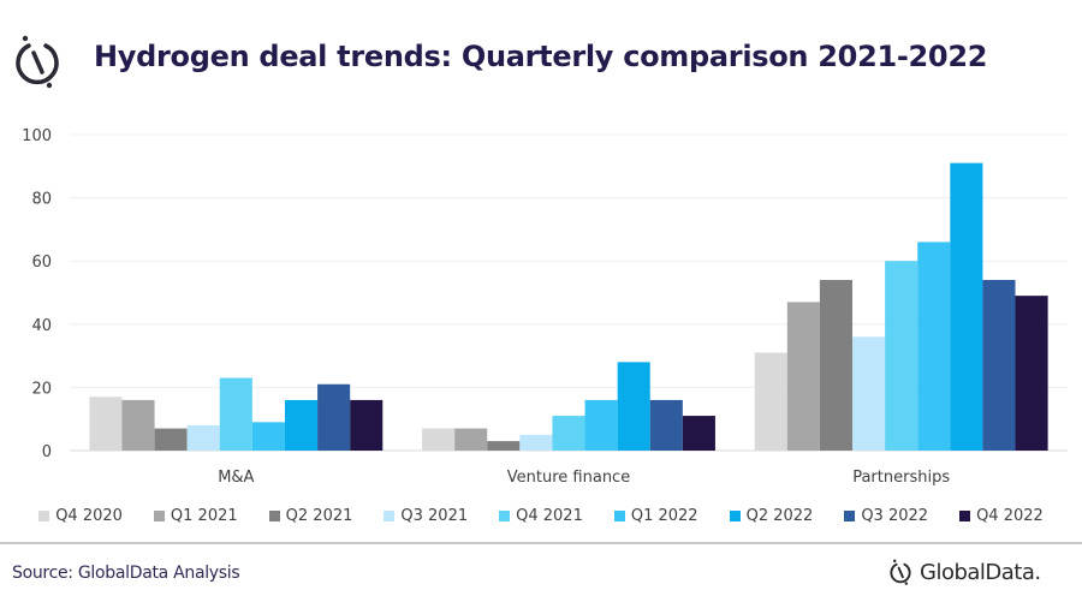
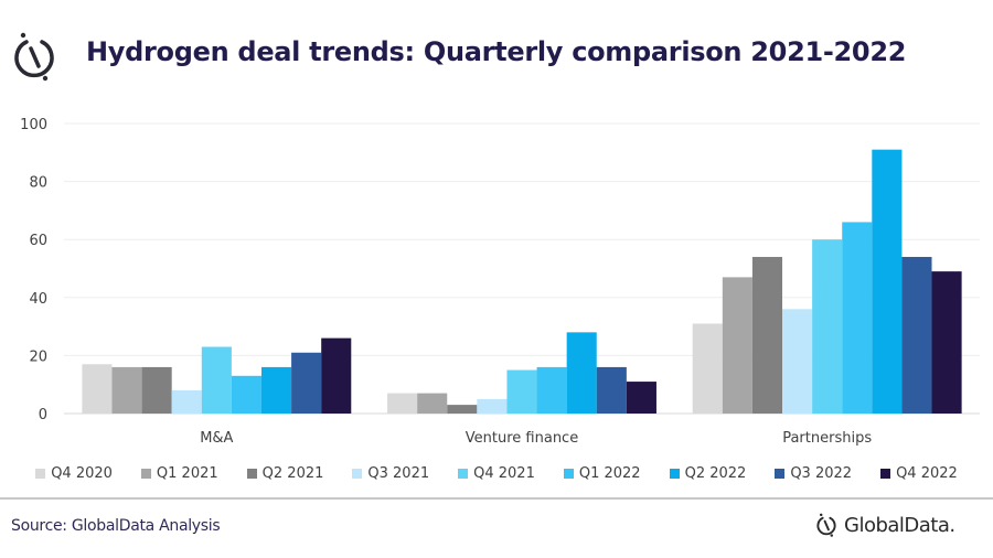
Q2 2021/M&A: 7 -> 16
Q1 2022/M&A: 9 -> 13
Q4 2022/M&A: 16 -> 26
Q4 2021/Venture finance: 11 -> 15
